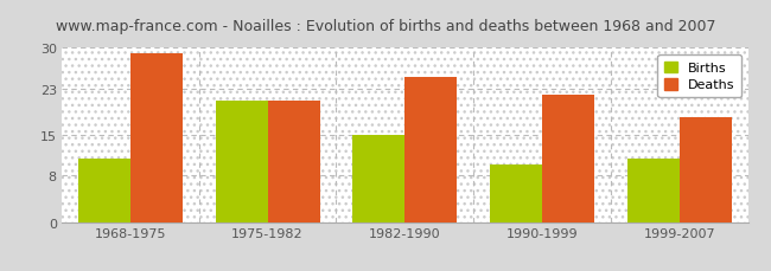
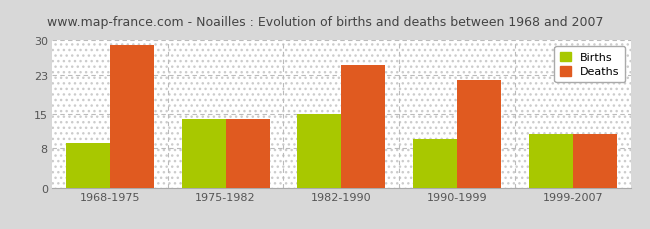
Births/1968-1975: 11 -> 9
Births/1975-1982: 21 -> 14
Deaths/1975-1982: 21 -> 14
Deaths/1999-2007: 18 -> 11
